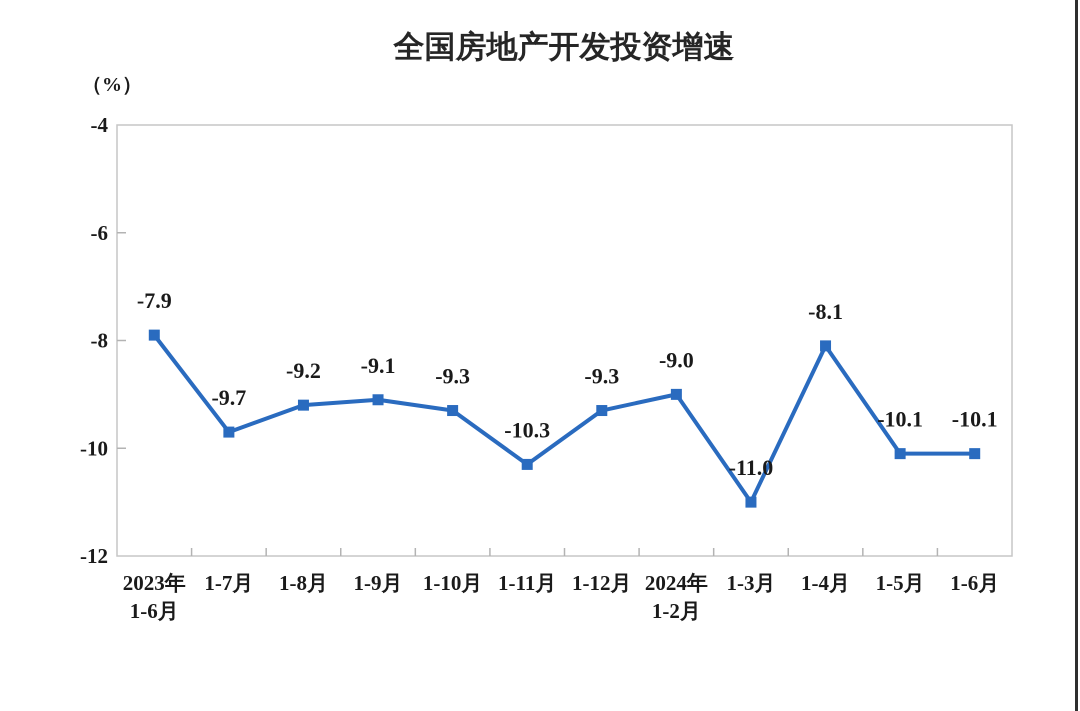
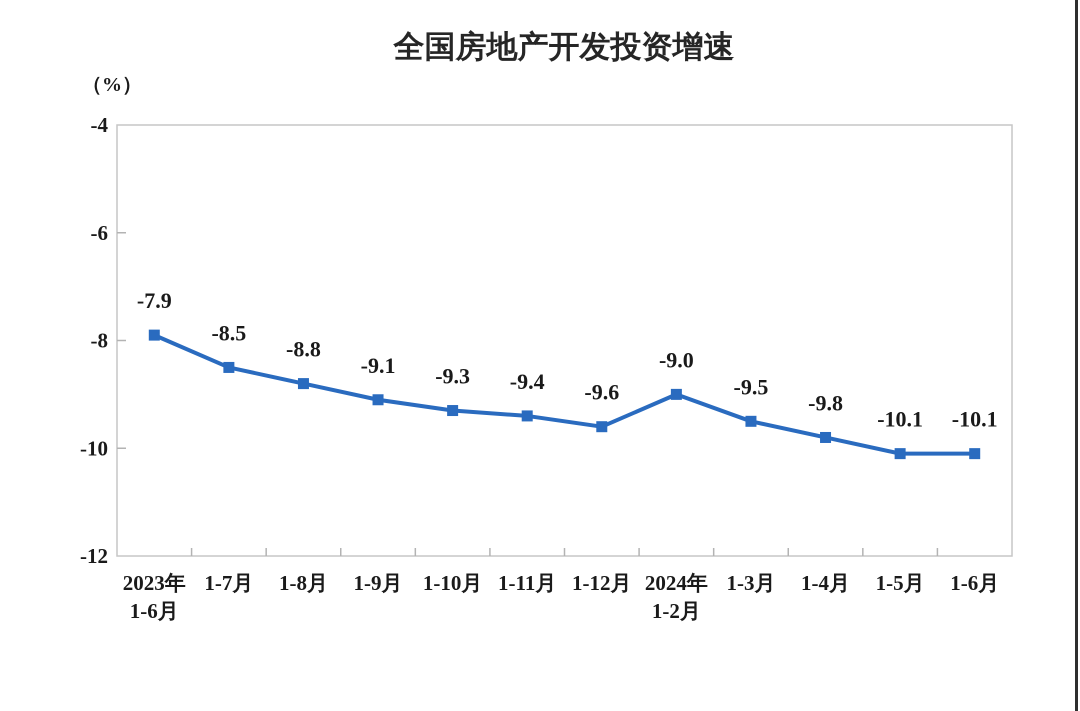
1-7月: -9.7 -> -8.5
1-8月: -9.2 -> -8.8
1-11月: -10.3 -> -9.4
1-12月: -9.3 -> -9.6
1-3月: -11.0 -> -9.5
1-4月: -8.1 -> -9.8
